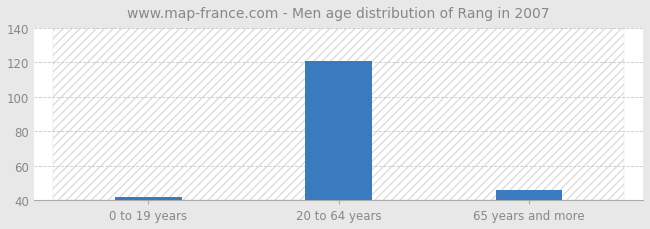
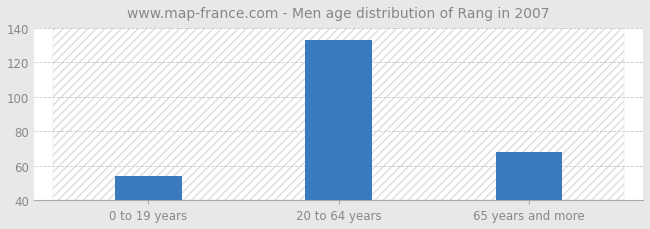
0 to 19 years: 42 -> 54
20 to 64 years: 121 -> 133
65 years and more: 46 -> 68
